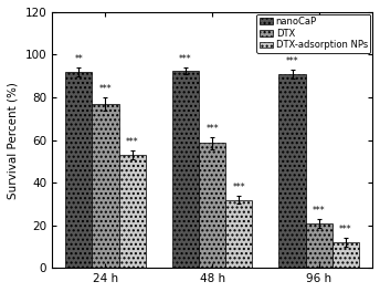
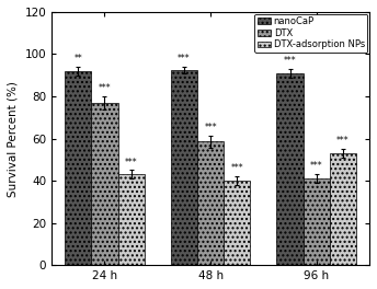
DTX-adsorption NPs/24 h: 53 -> 43
DTX-adsorption NPs/48 h: 32 -> 40
DTX/96 h: 21 -> 41
DTX-adsorption NPs/96 h: 12 -> 53
